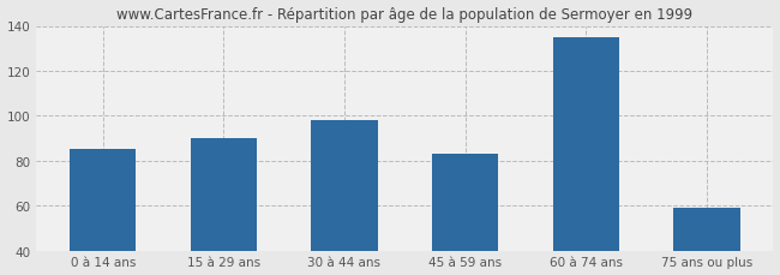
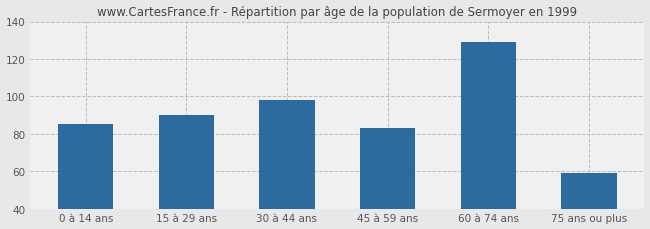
60 à 74 ans: 135 -> 129
